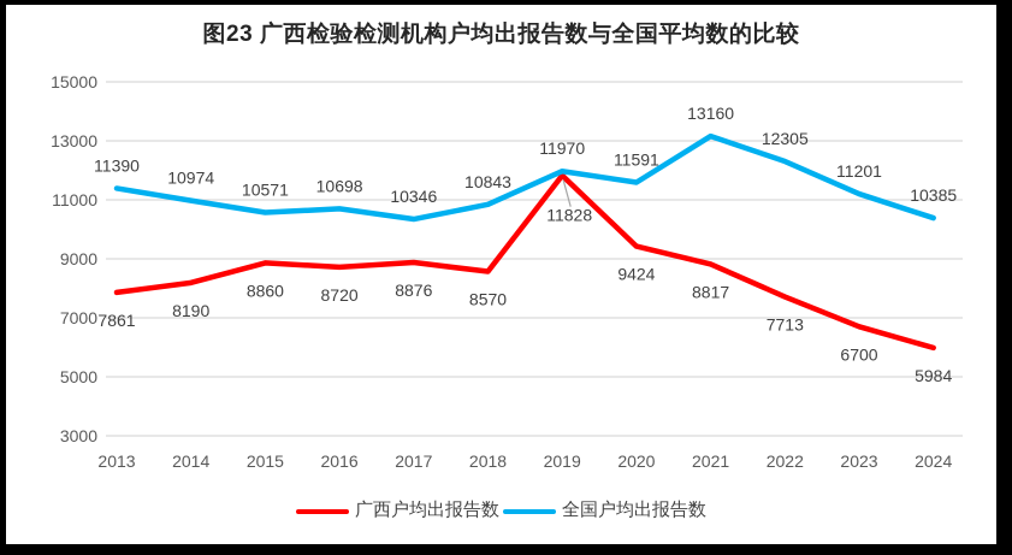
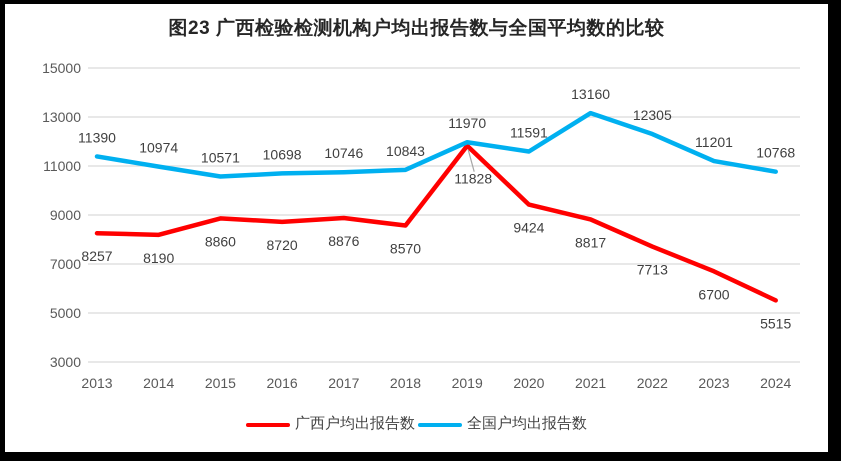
广西户均出报告数/2013: 7861 -> 8257
全国户均出报告数/2017: 10346 -> 10746
广西户均出报告数/2024: 5984 -> 5515
全国户均出报告数/2024: 10385 -> 10768
